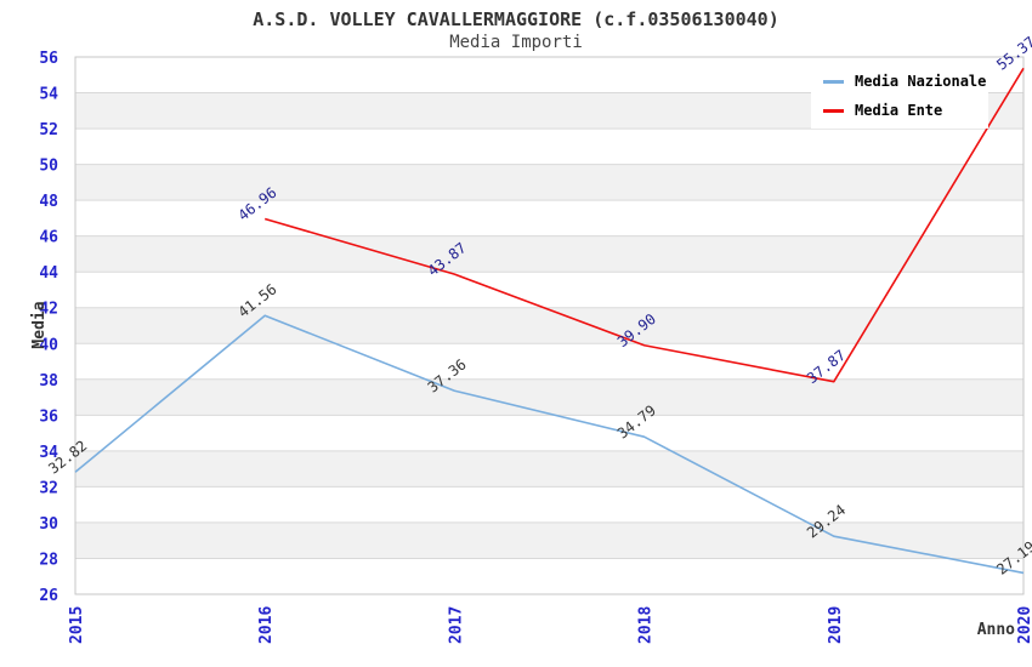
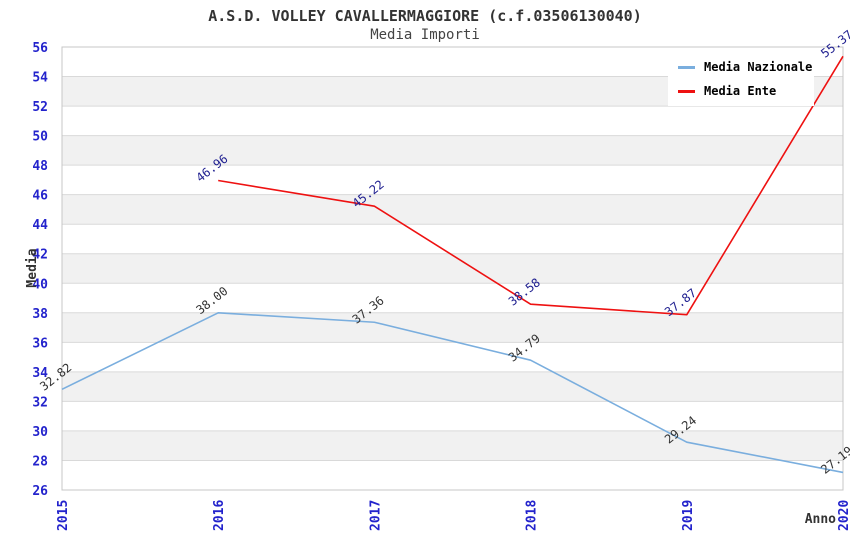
Media Nazionale/2016: 41.56 -> 38.00
Media Ente/2017: 43.87 -> 45.22
Media Ente/2018: 39.90 -> 38.58
